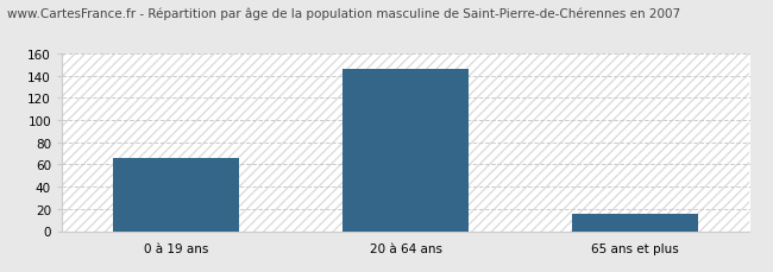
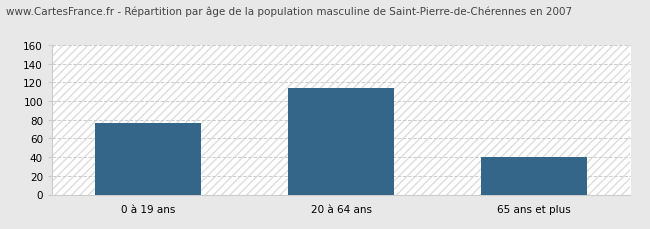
0 à 19 ans: 66 -> 76
20 à 64 ans: 146 -> 114
65 ans et plus: 15 -> 40
